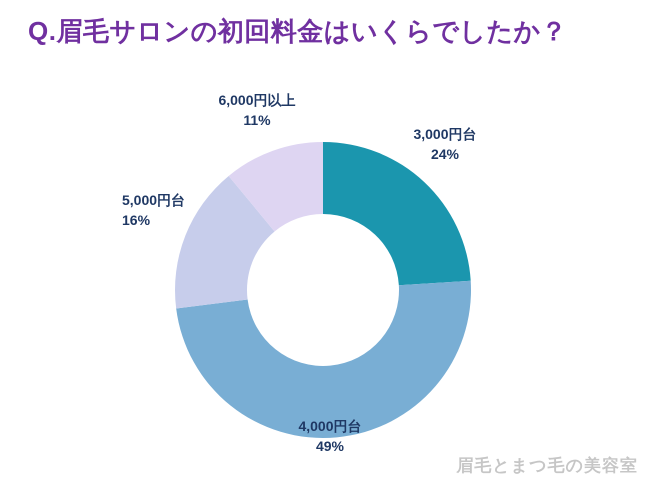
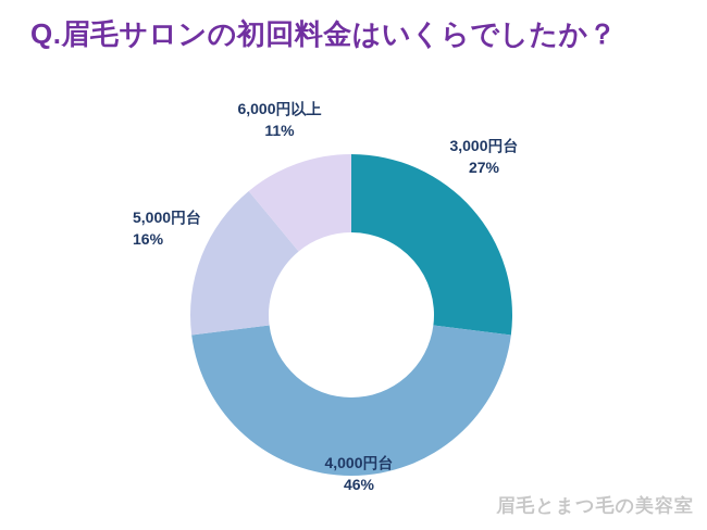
3,000円台: 24% -> 27%
4,000円台: 49% -> 46%
